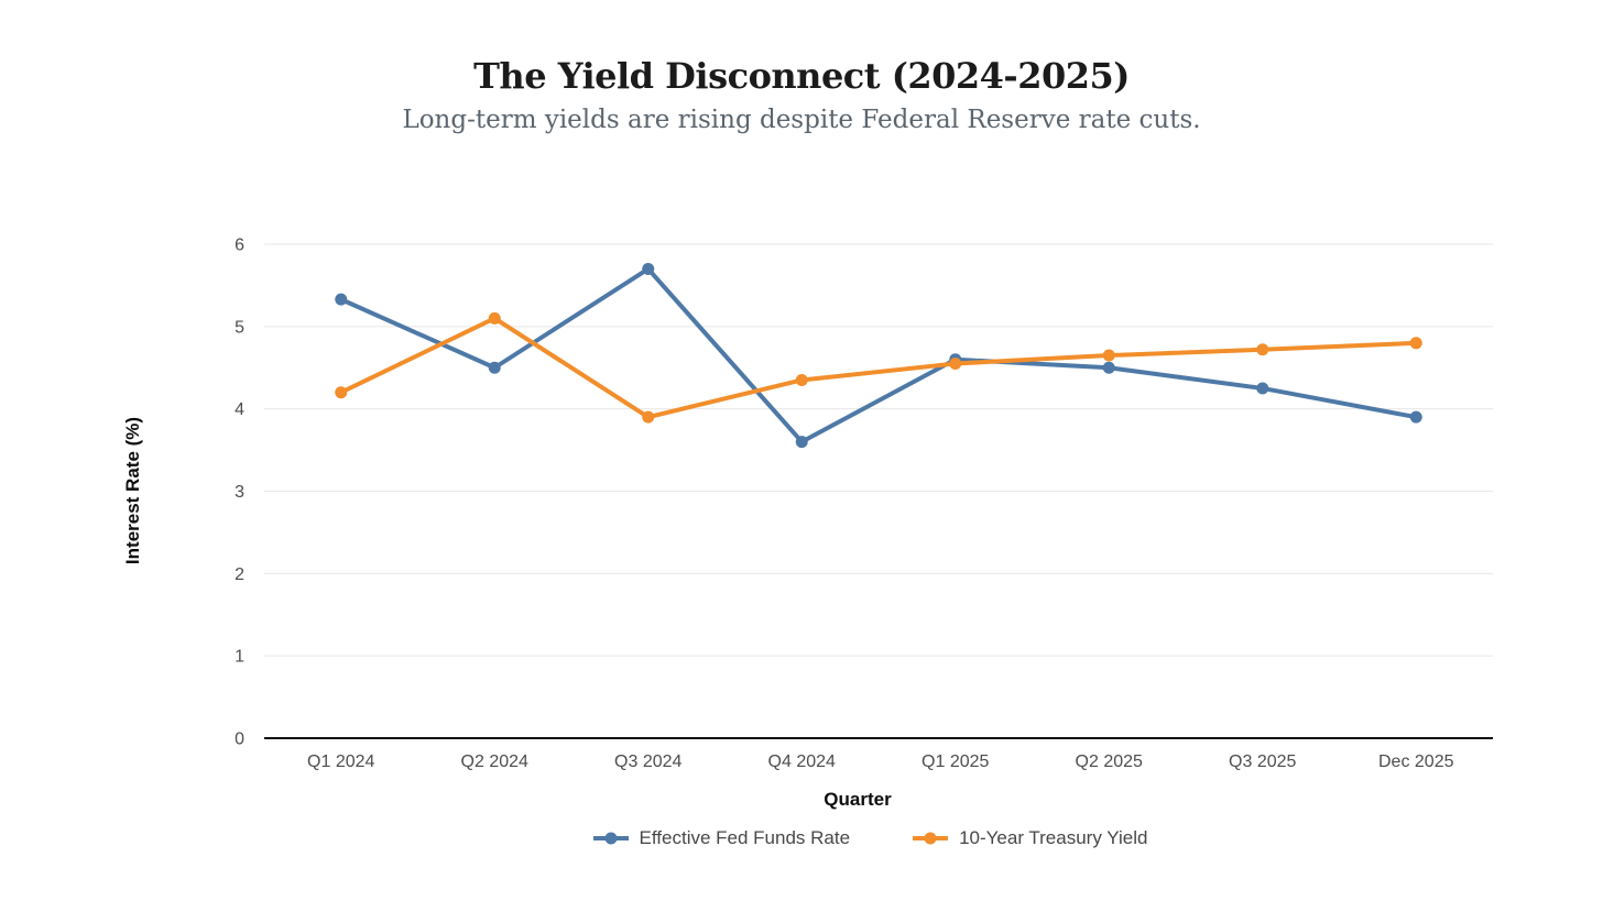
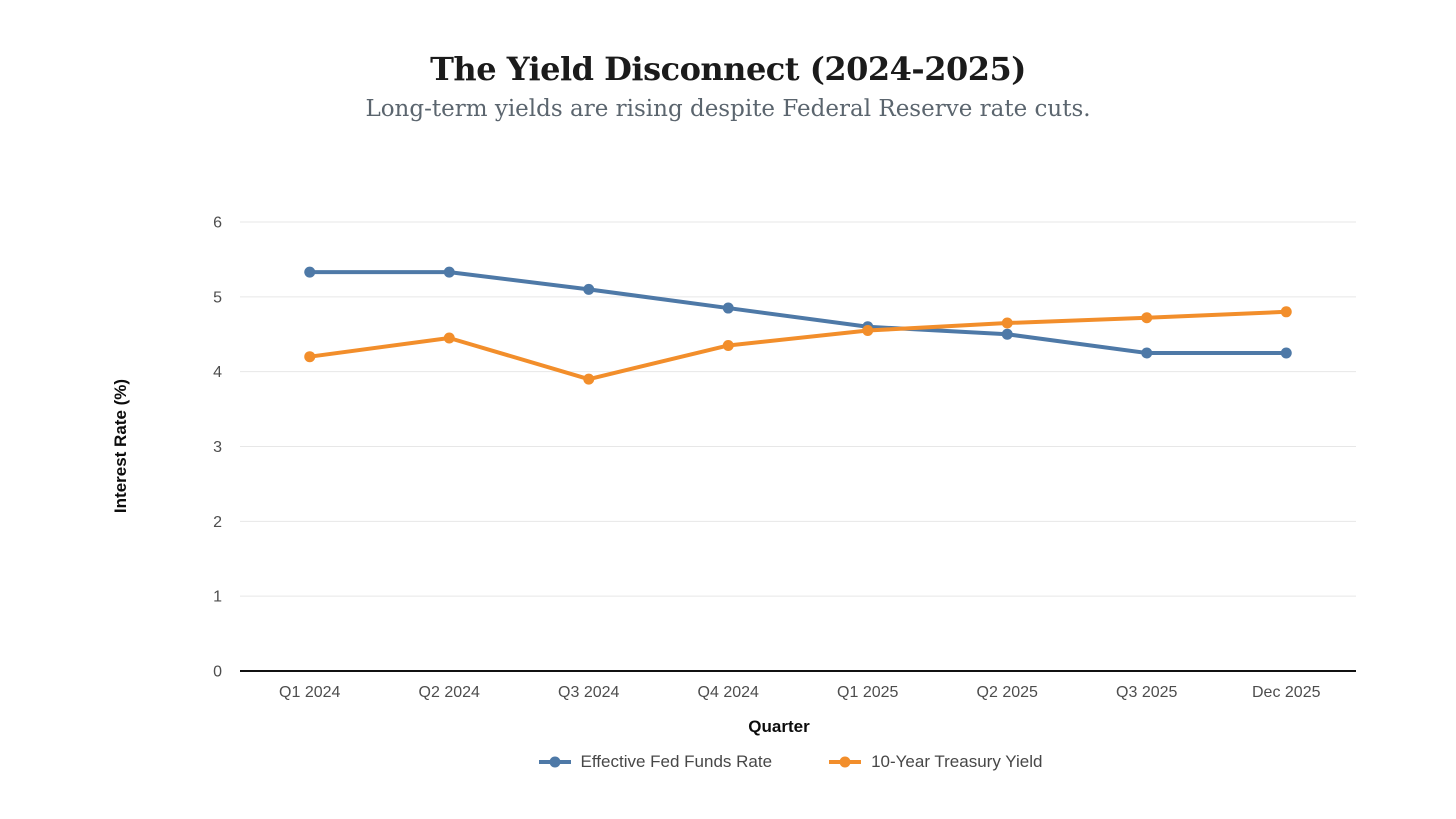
Effective Fed Funds Rate/Q2 2024: 4.5 -> 5.3
10-Year Treasury Yield/Q2 2024: 5.1 -> 4.5
Effective Fed Funds Rate/Q3 2024: 5.7 -> 5.1
Effective Fed Funds Rate/Q4 2024: 3.6 -> 4.8
Effective Fed Funds Rate/Dec 2025: 3.9 -> 4.2
